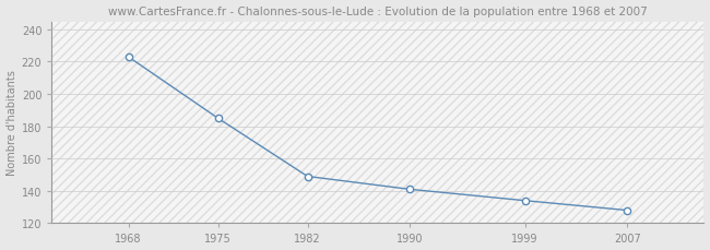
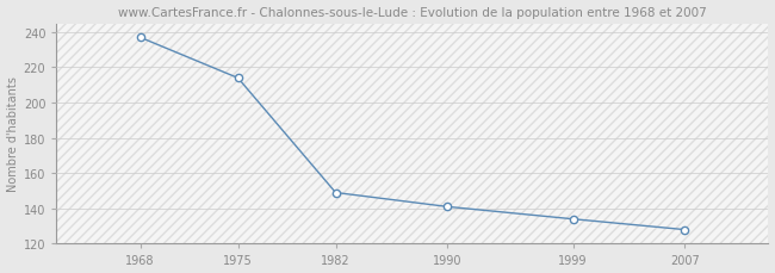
1968: 223 -> 237
1975: 185 -> 214
